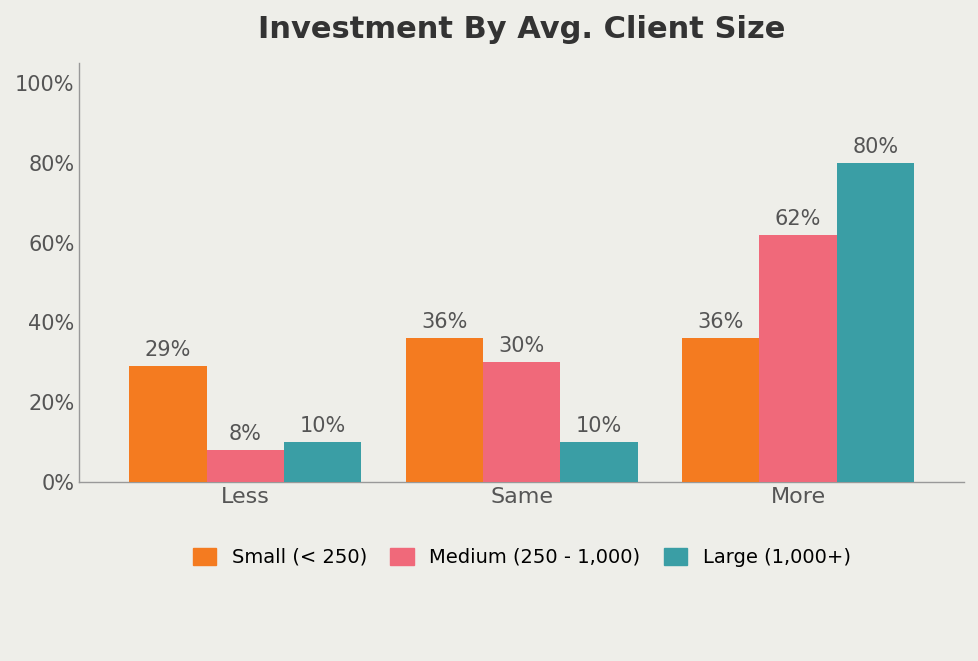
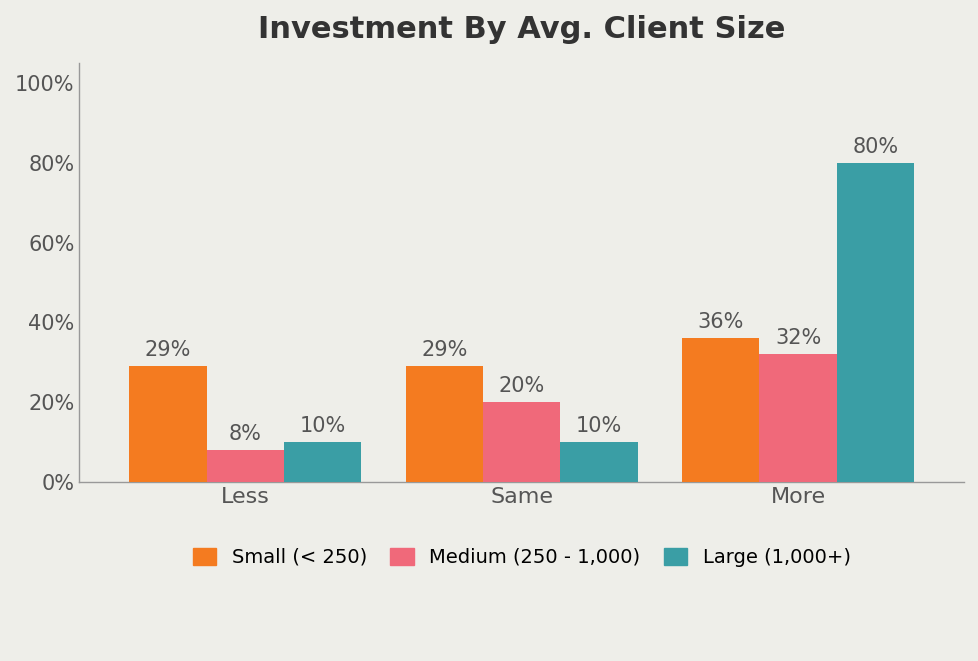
Small (< 250)/Same: 36% -> 29%
Medium (250 - 1,000)/Same: 30% -> 20%
Medium (250 - 1,000)/More: 62% -> 32%
